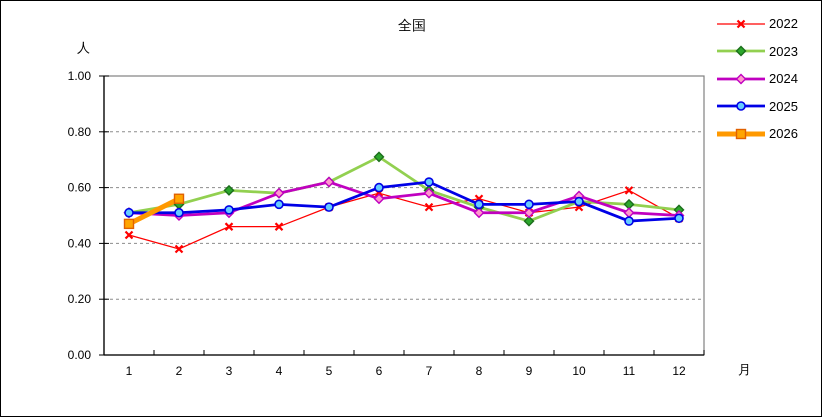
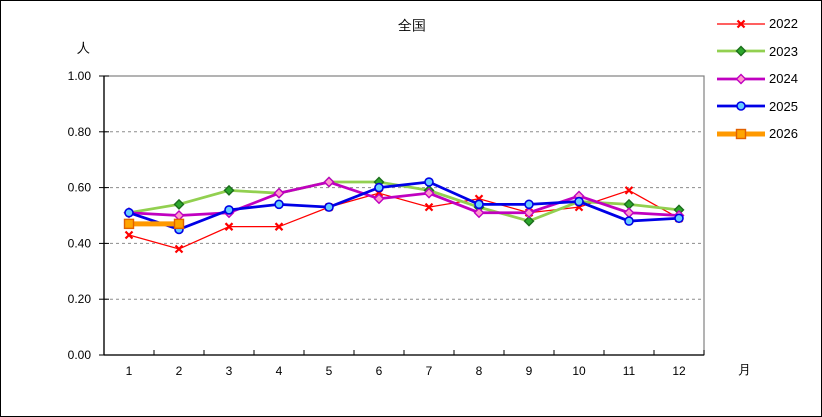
2025/2: 0.51 -> 0.45
2026/2: 0.56 -> 0.47
2023/6: 0.71 -> 0.62
